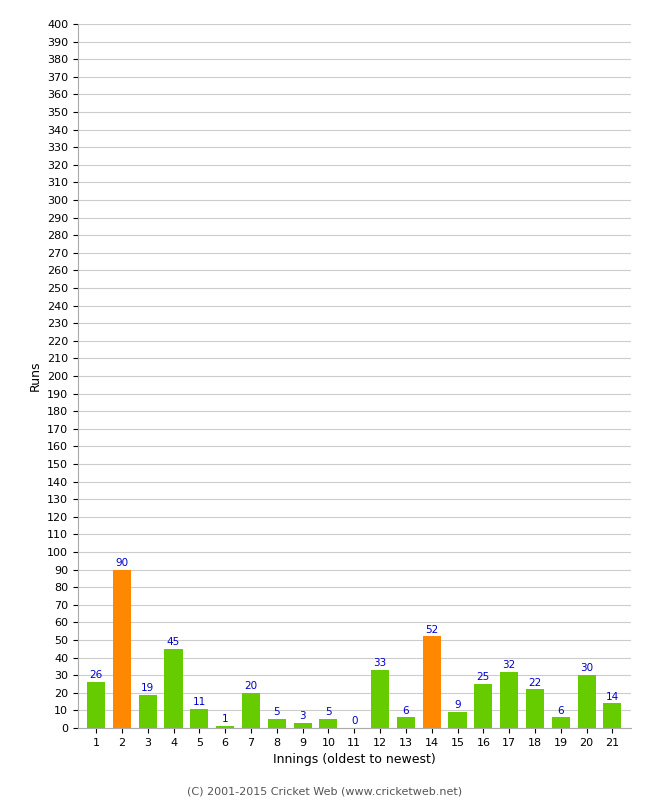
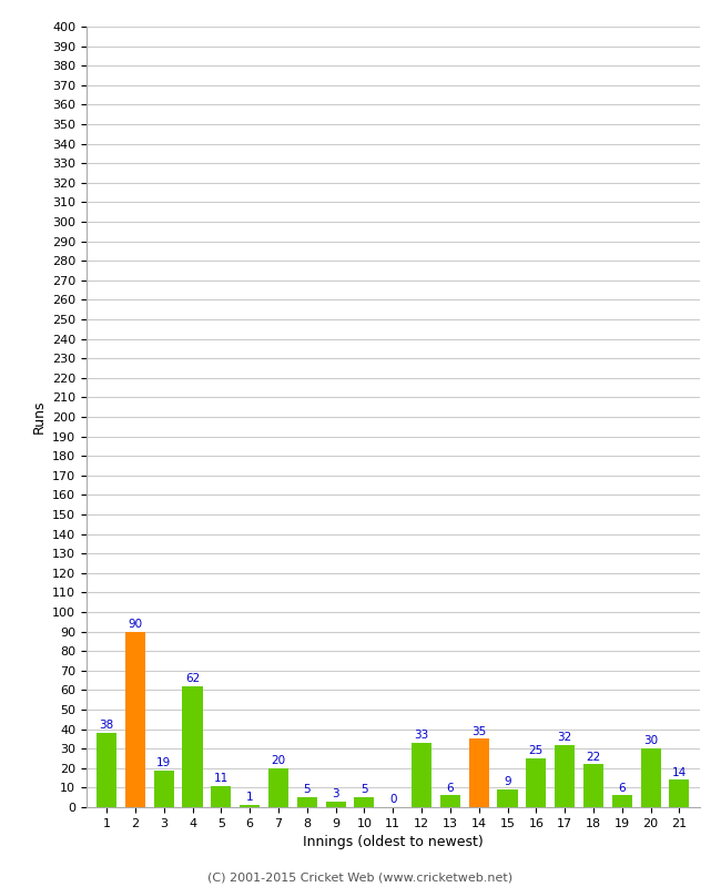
1: 26 -> 38
4: 45 -> 62
14: 52 -> 35
